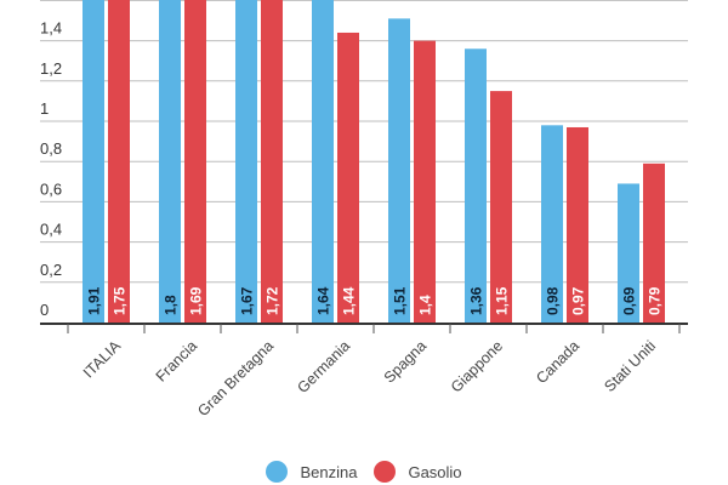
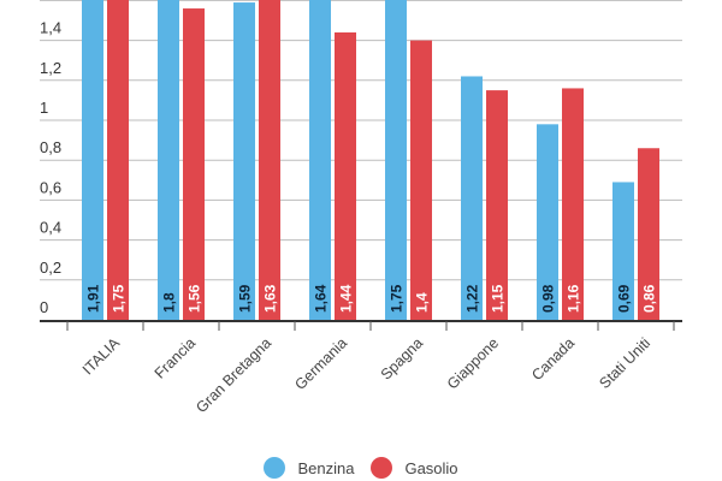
Gasolio/Francia: 1,69 -> 1,56
Benzina/Gran Bretagna: 1,67 -> 1,59
Gasolio/Gran Bretagna: 1,72 -> 1,63
Benzina/Spagna: 1,51 -> 1,75
Benzina/Giappone: 1,36 -> 1,22
Gasolio/Canada: 0,97 -> 1,16
Gasolio/Stati Uniti: 0,79 -> 0,86
